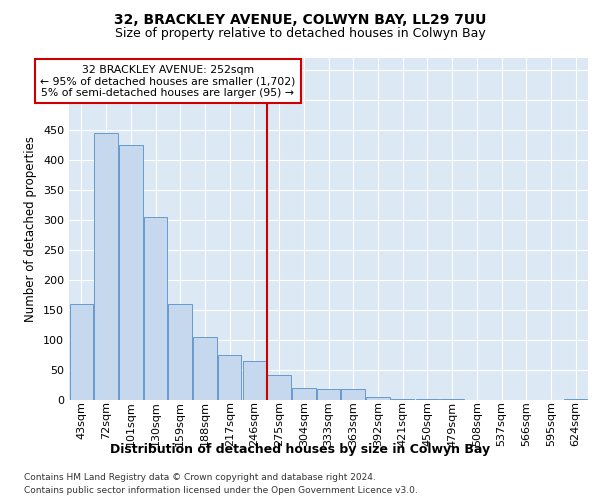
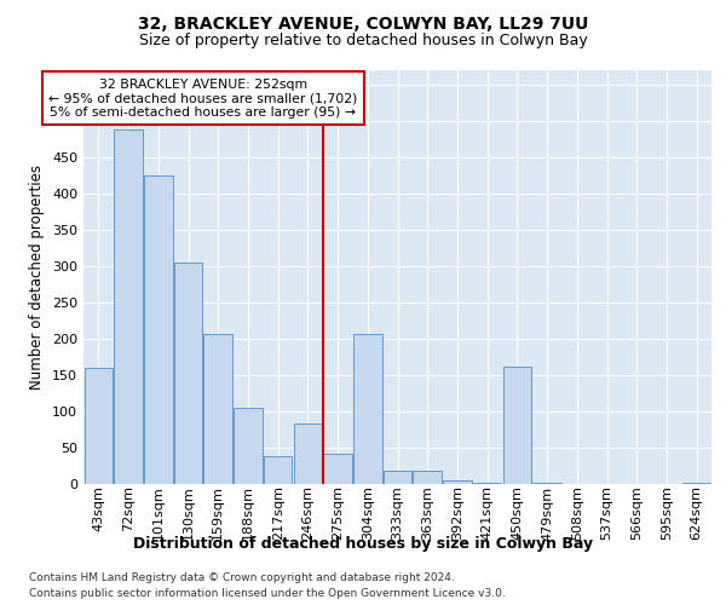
72sqm: 445 -> 488
159sqm: 160 -> 206
217sqm: 75 -> 38
246sqm: 65 -> 84
304sqm: 20 -> 206
450sqm: 1 -> 162
